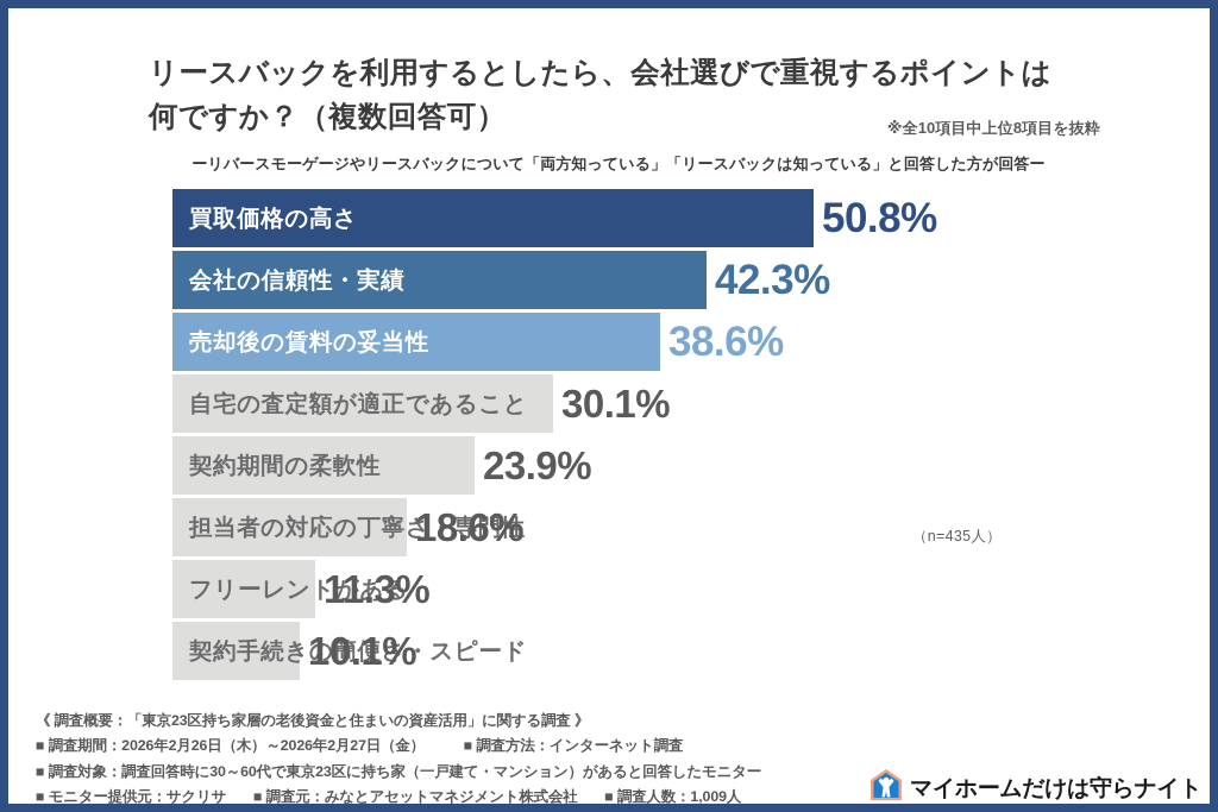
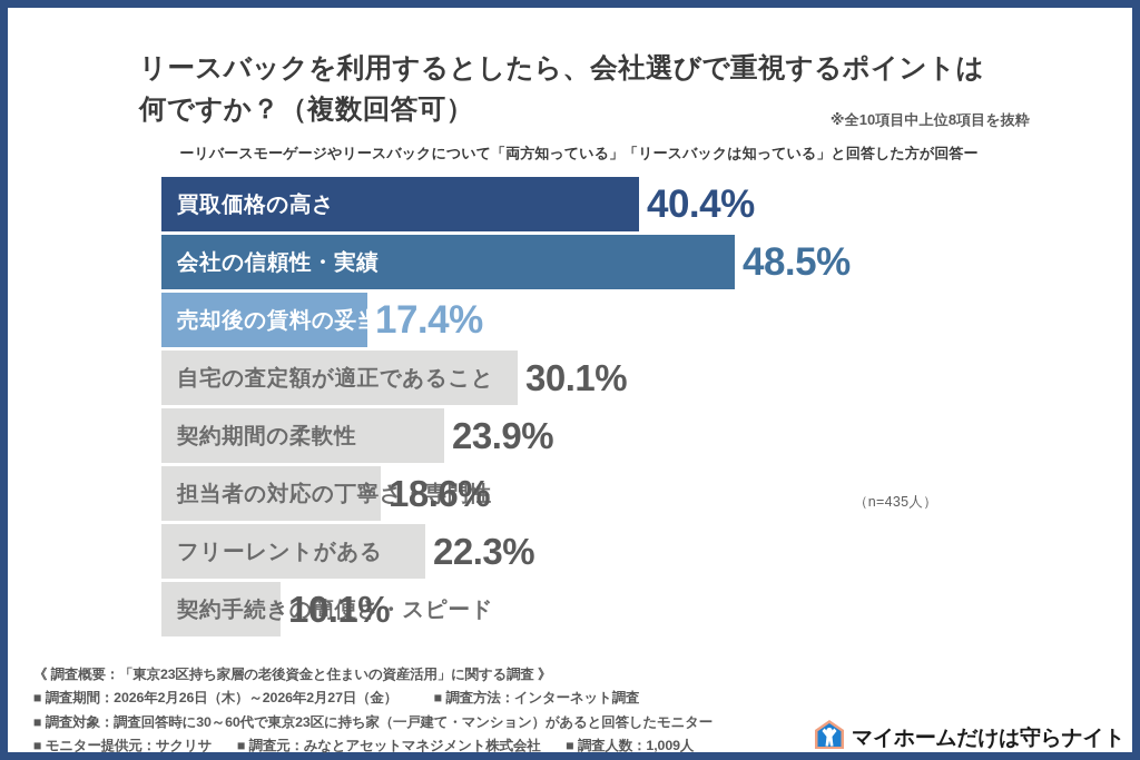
買取価格の高さ: 50.8% -> 40.4%
会社の信頼性・実績: 42.3% -> 48.5%
売却後の賃料の妥当性: 38.6% -> 17.4%
フリーレントがある: 11.3% -> 22.3%
